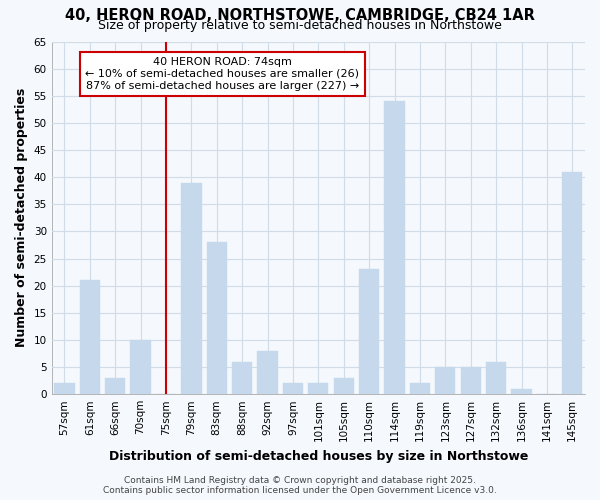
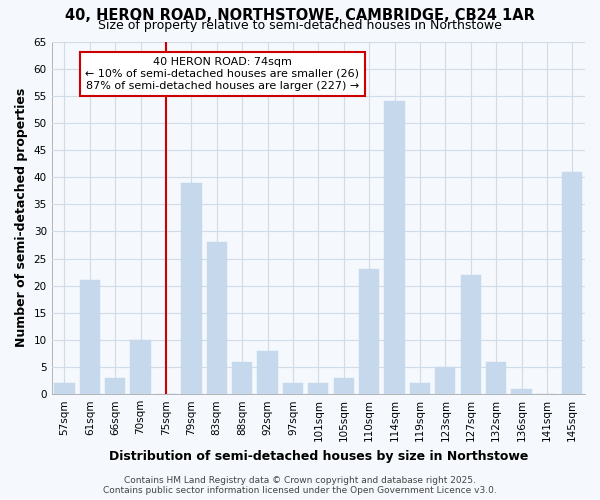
127sqm: 5 -> 22
